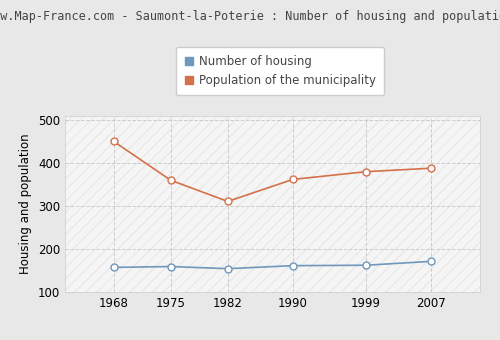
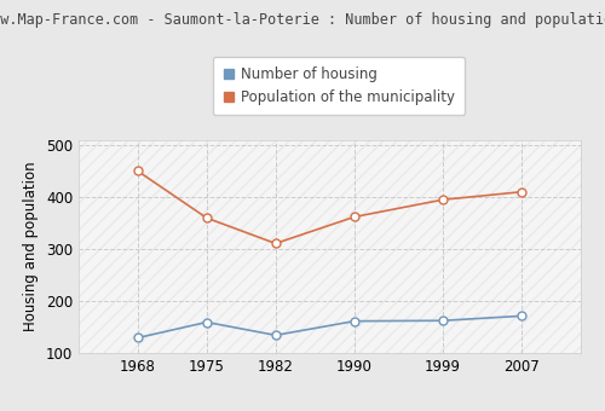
Number of housing/1968: 158 -> 130
Number of housing/1982: 155 -> 135
Population of the municipality/1999: 380 -> 395
Population of the municipality/2007: 388 -> 410
